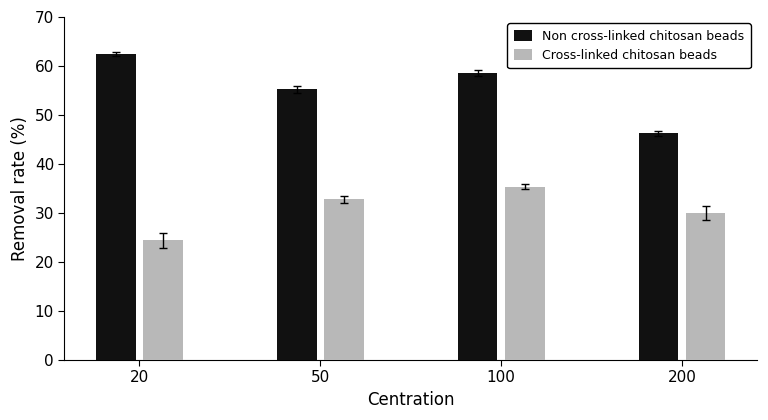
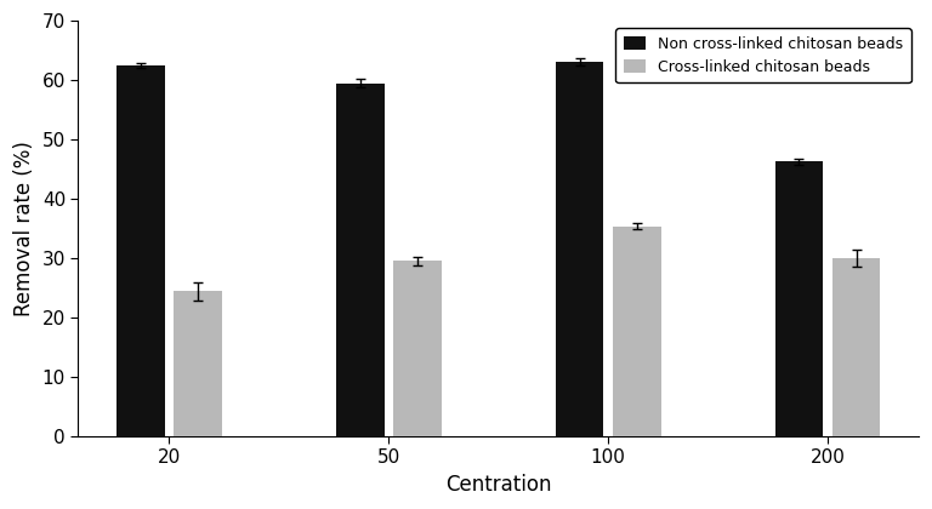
Non cross-linked chitosan beads/50: 55.3 -> 59.5
Cross-linked chitosan beads/50: 32.8 -> 29.5
Non cross-linked chitosan beads/100: 58.5 -> 63.0
